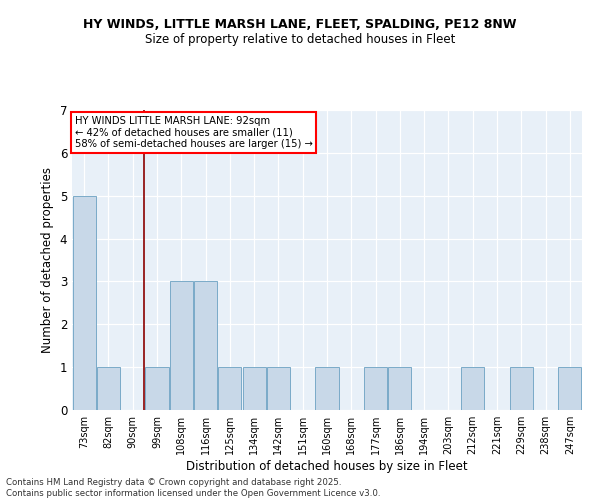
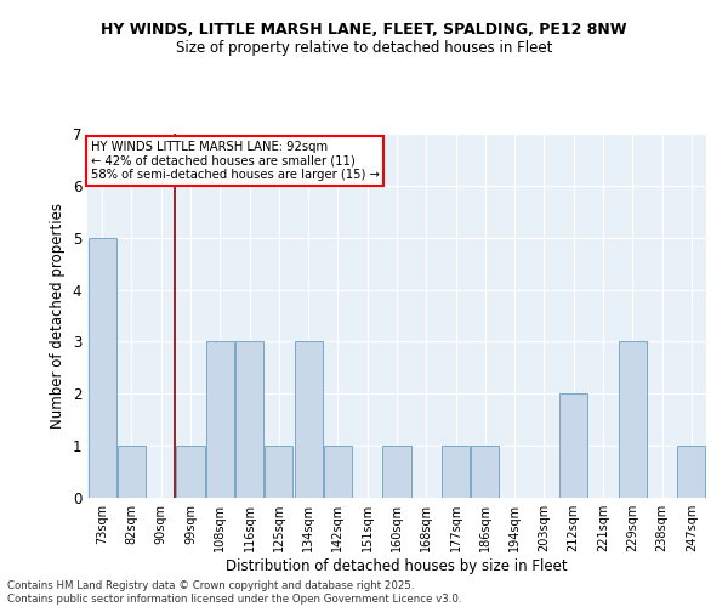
134sqm: 1 -> 3
212sqm: 1 -> 2
229sqm: 1 -> 3
